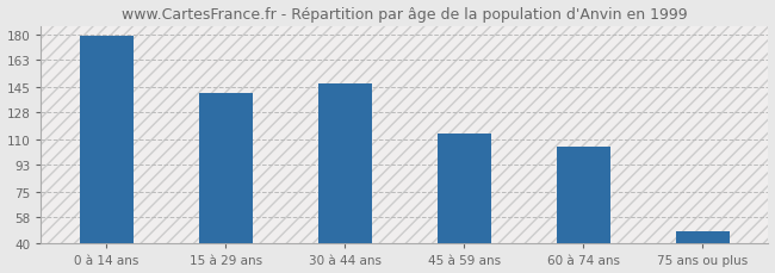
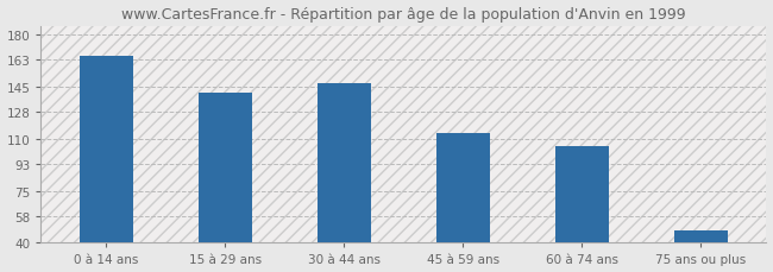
0 à 14 ans: 179 -> 166
